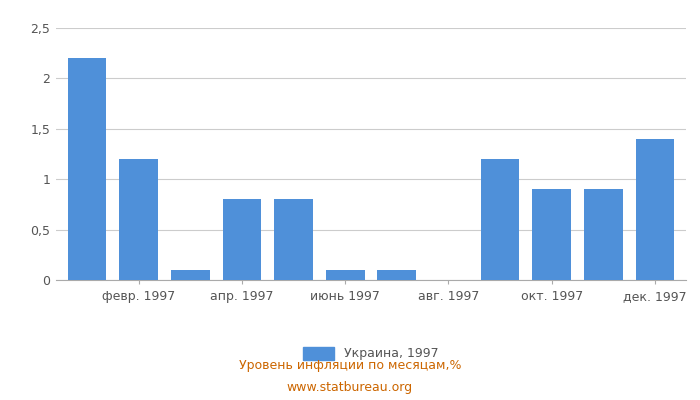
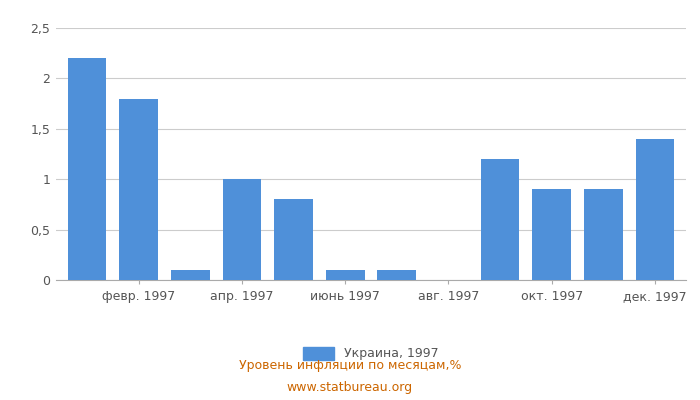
февр. 1997: 1,2 -> 1,8
апр. 1997: 0,8 -> 1,0
